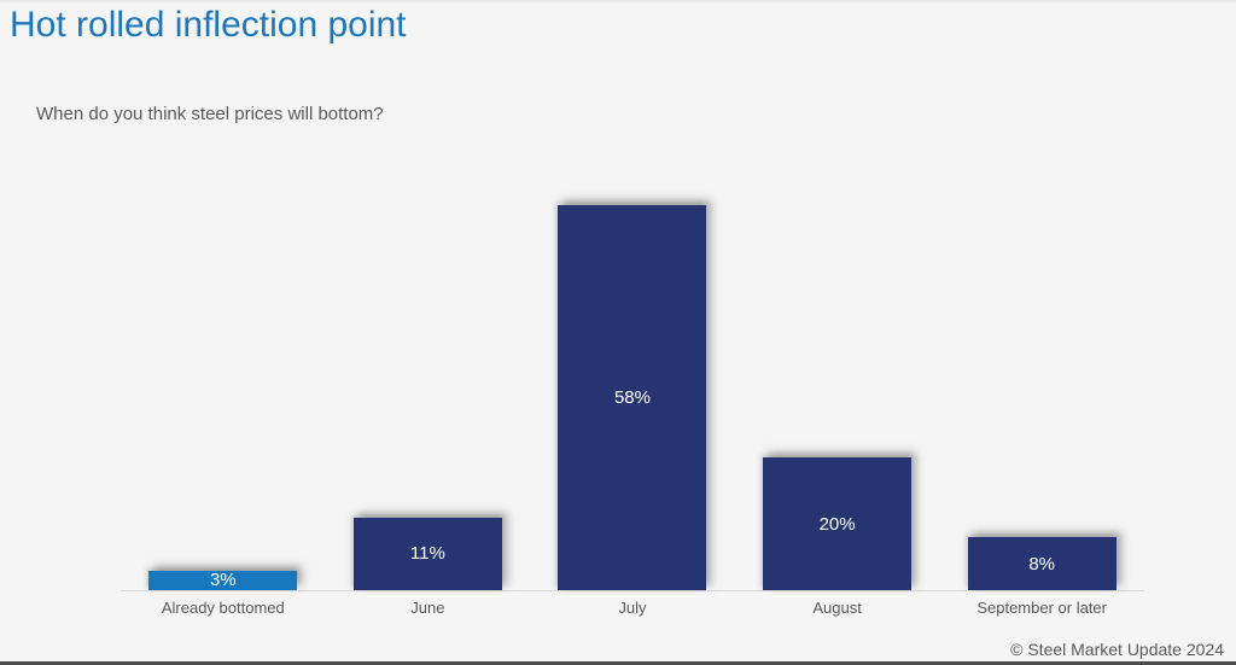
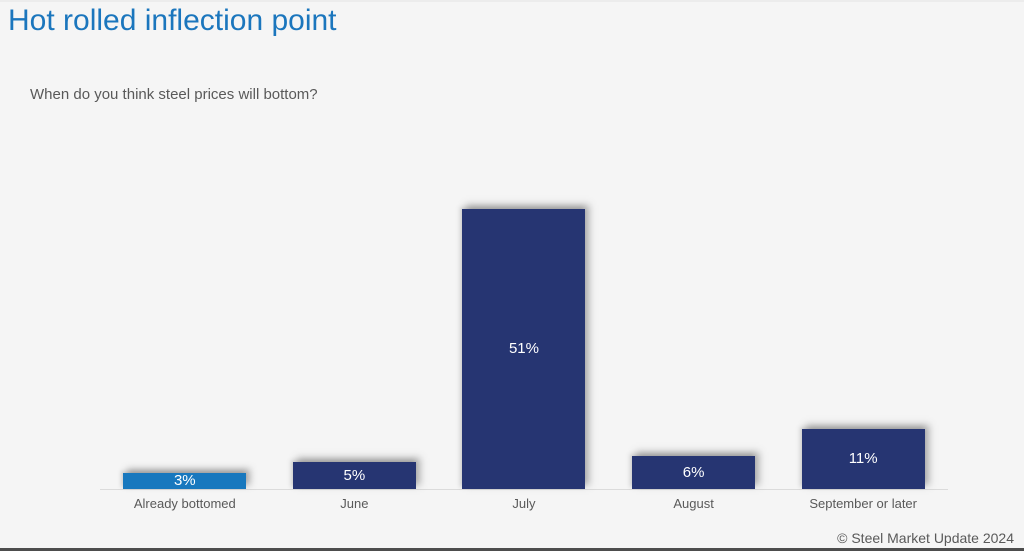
June: 11% -> 5%
July: 58% -> 51%
August: 20% -> 6%
September or later: 8% -> 11%
